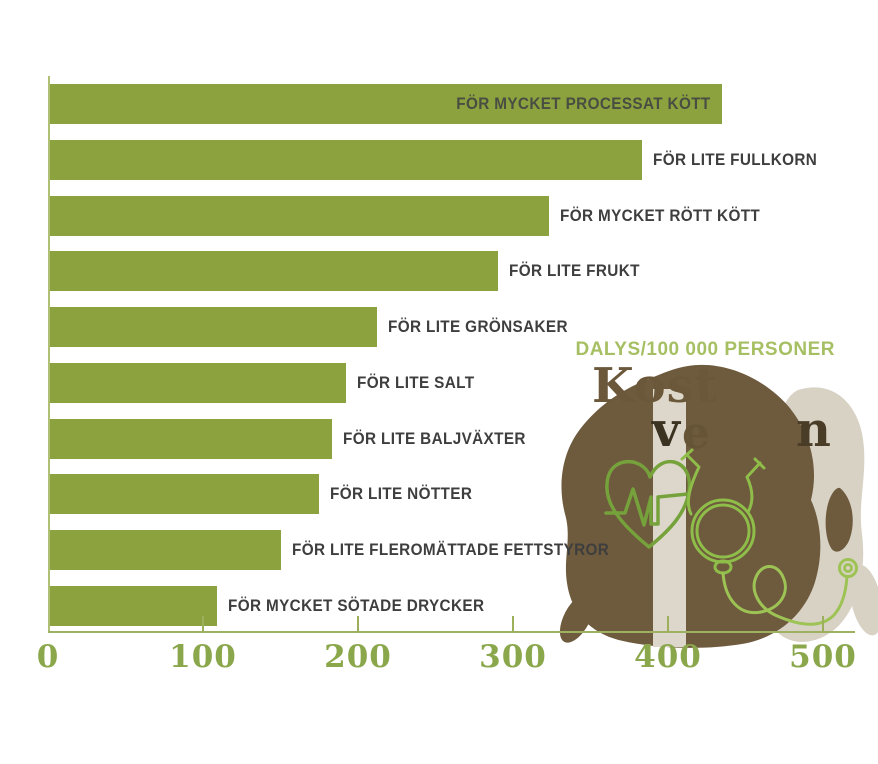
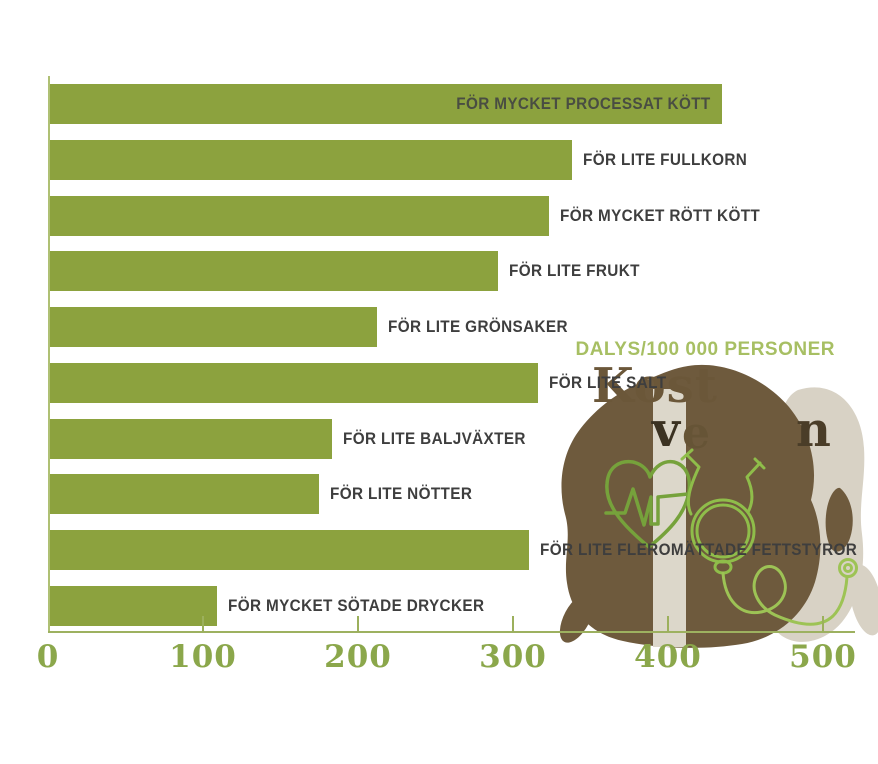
FÖR LITE FULLKORN: 383 -> 338
FÖR LITE SALT: 192 -> 316
FÖR LITE FLEROMÄTTADE FETTSTYROR: 150 -> 310
